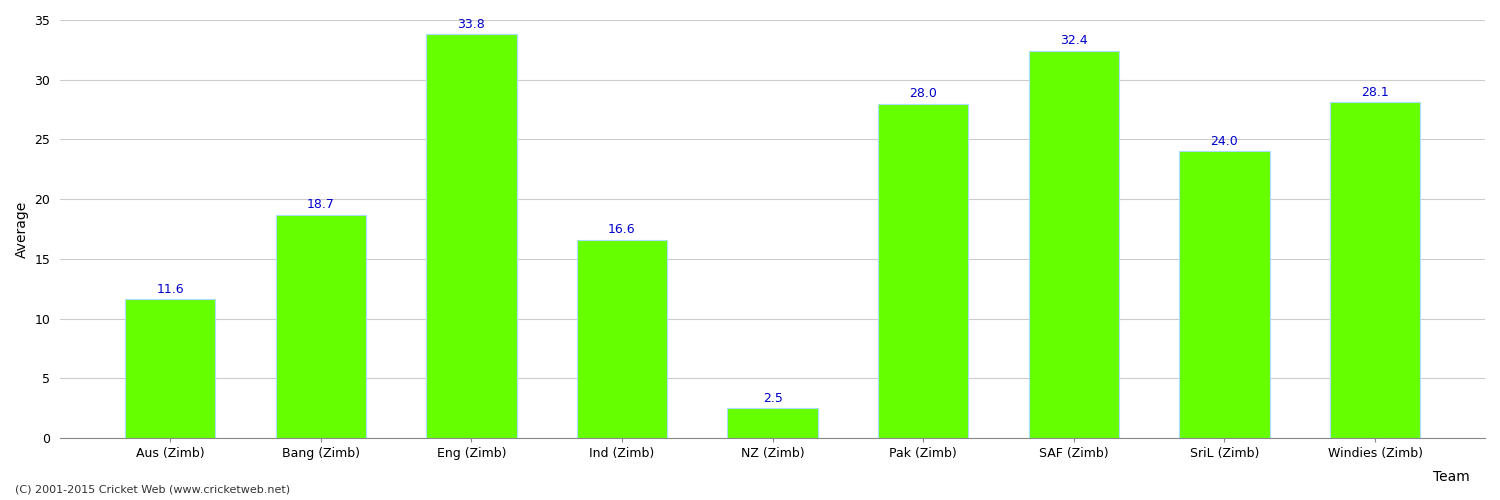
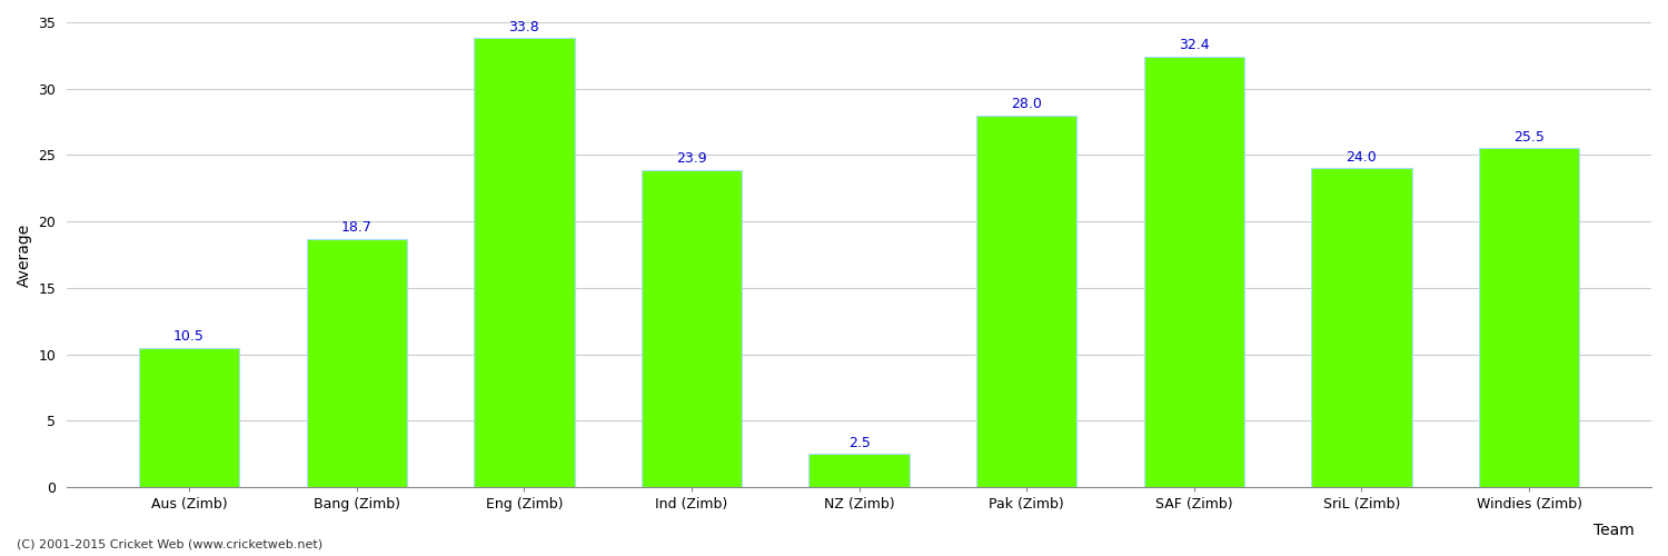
Aus (Zimb): 11.6 -> 10.5
Ind (Zimb): 16.6 -> 23.9
Windies (Zimb): 28.1 -> 25.5
